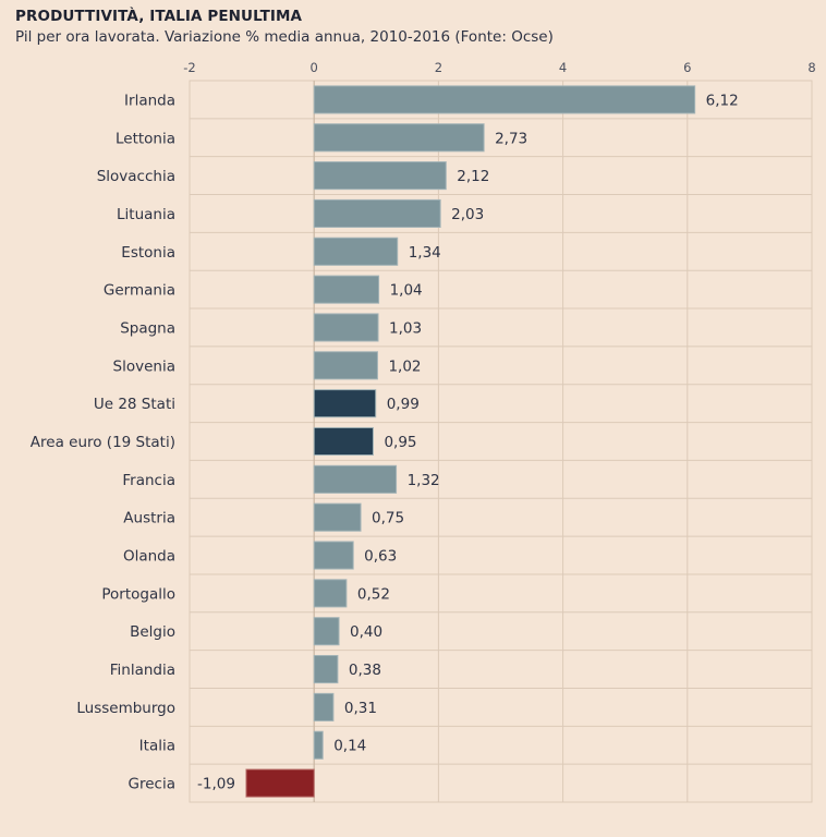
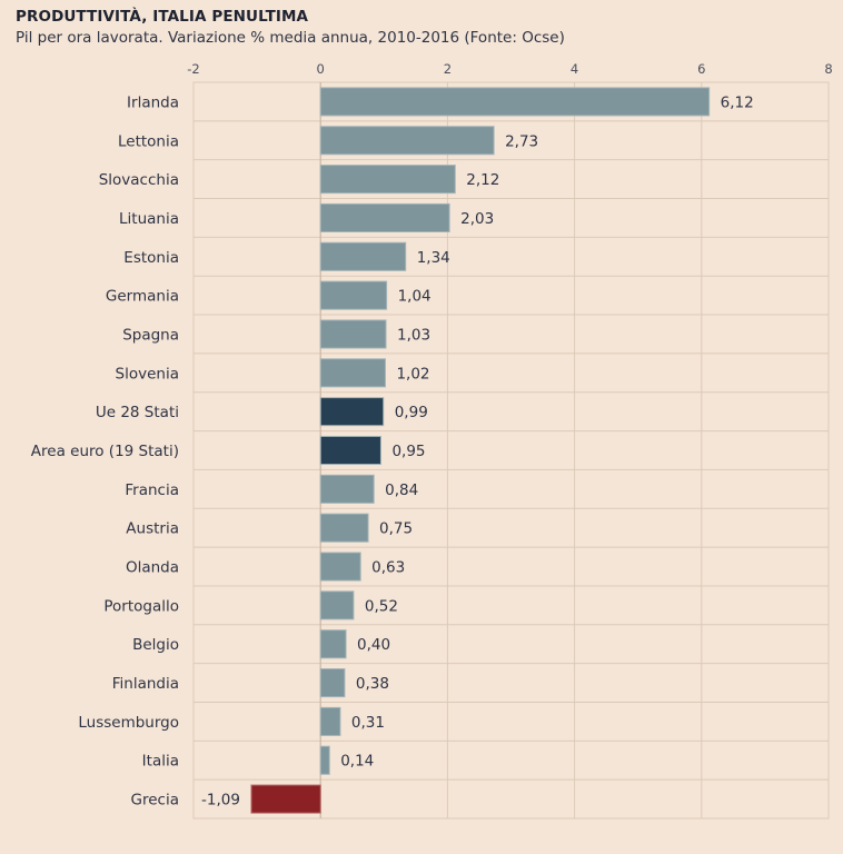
Francia: 1,32 -> 0,84
